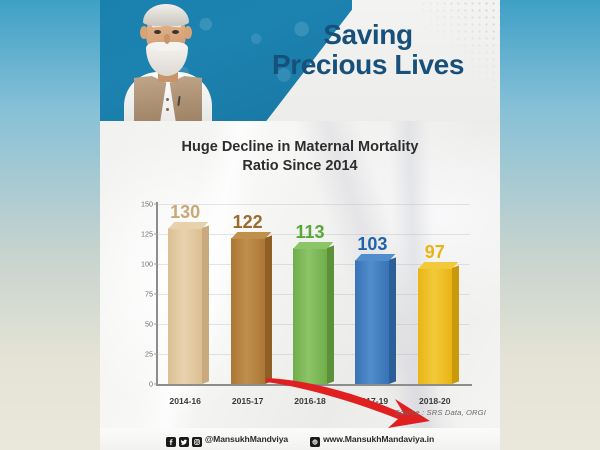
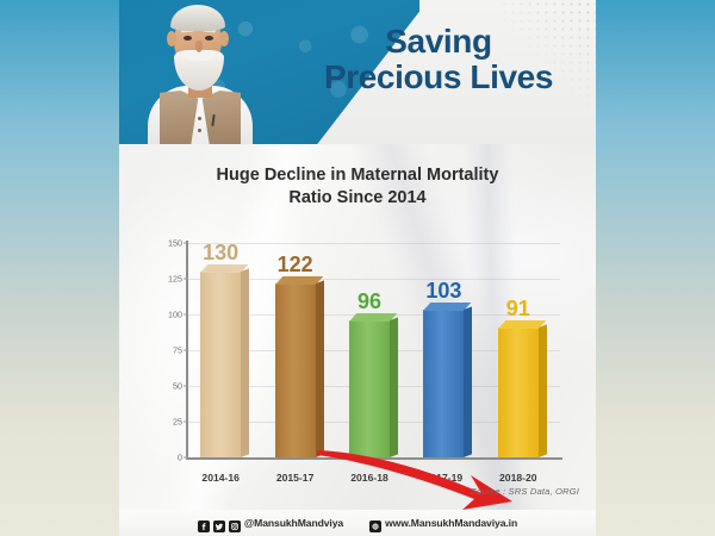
2016-18: 113 -> 96
2018-20: 97 -> 91
